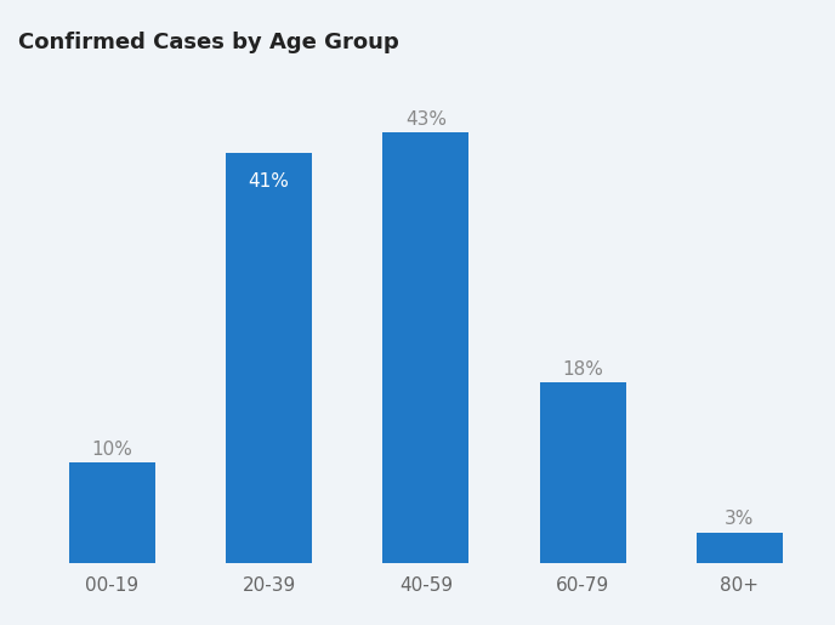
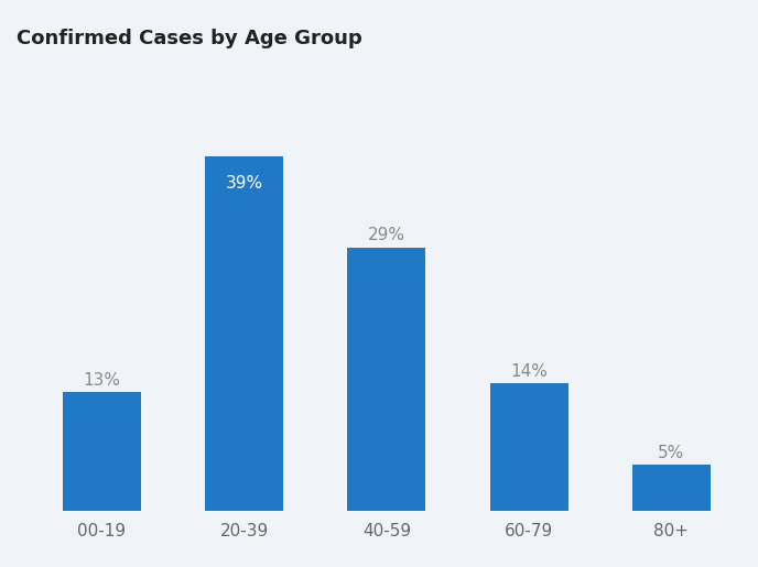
00-19: 10% -> 13%
20-39: 41% -> 39%
40-59: 43% -> 29%
60-79: 18% -> 14%
80+: 3% -> 5%
